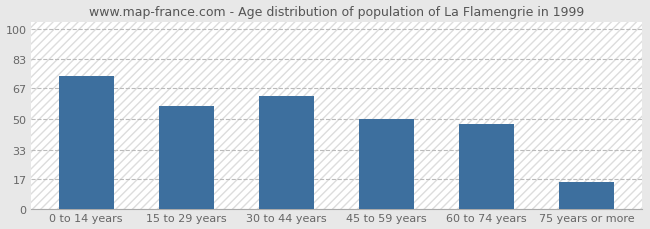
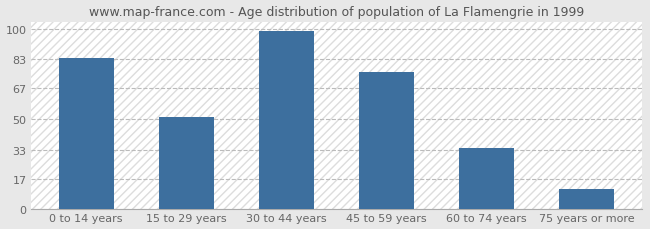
0 to 14 years: 74 -> 84
15 to 29 years: 57 -> 51
30 to 44 years: 63 -> 99
45 to 59 years: 50 -> 76
60 to 74 years: 47 -> 34
75 years or more: 15 -> 11
